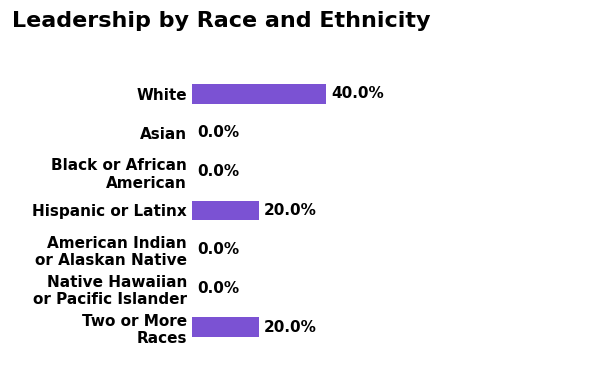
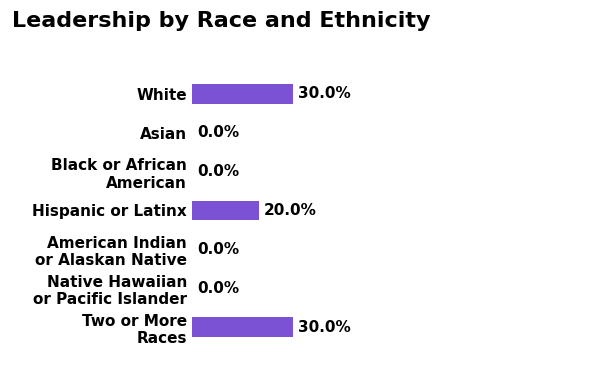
White: 40.0% -> 30.0%
Two or More Races: 20.0% -> 30.0%
